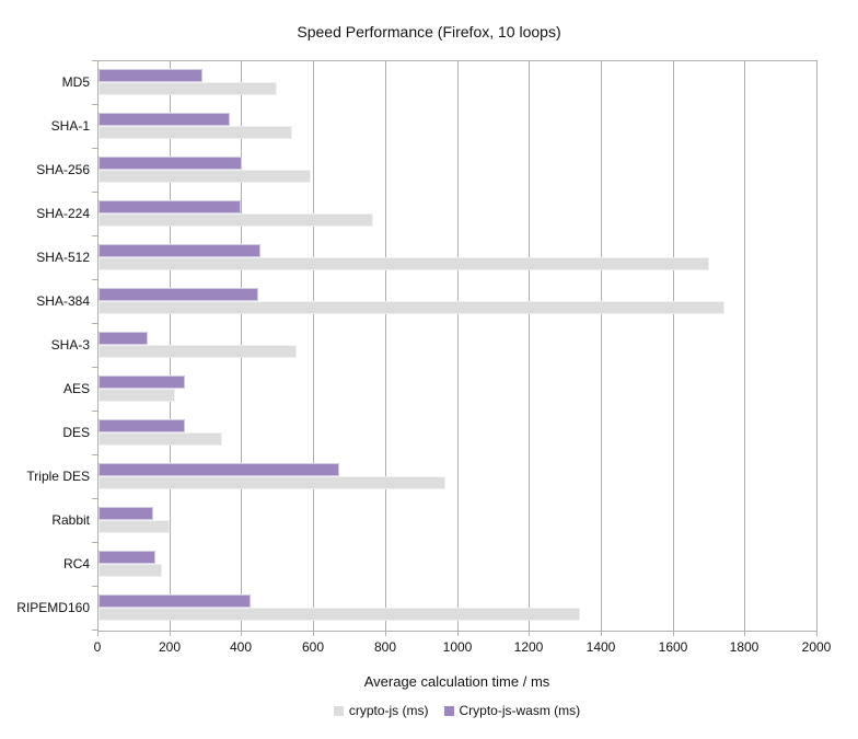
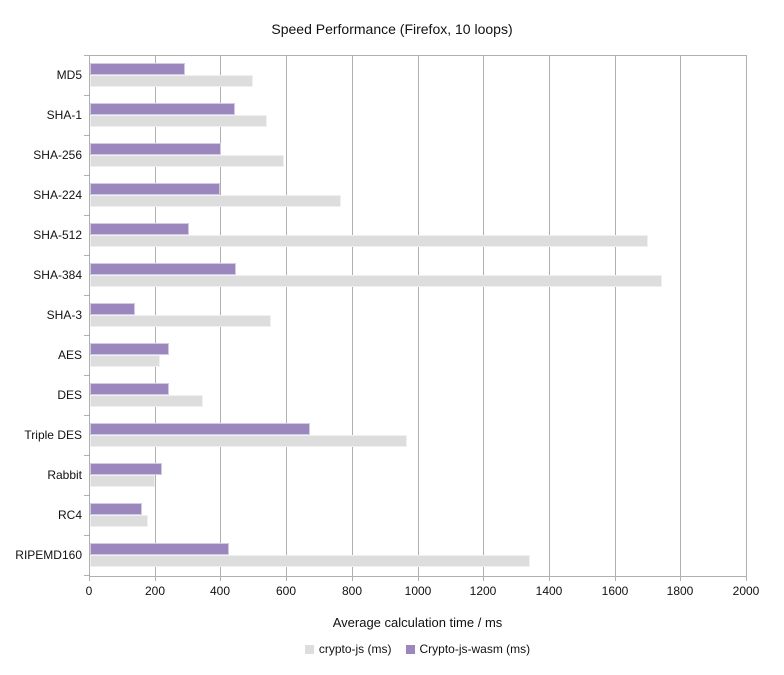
Crypto-js-wasm (ms)/SHA-1: 360 -> 440
Crypto-js-wasm (ms)/SHA-512: 450 -> 300
Crypto-js-wasm (ms)/Rabbit: 150 -> 220
